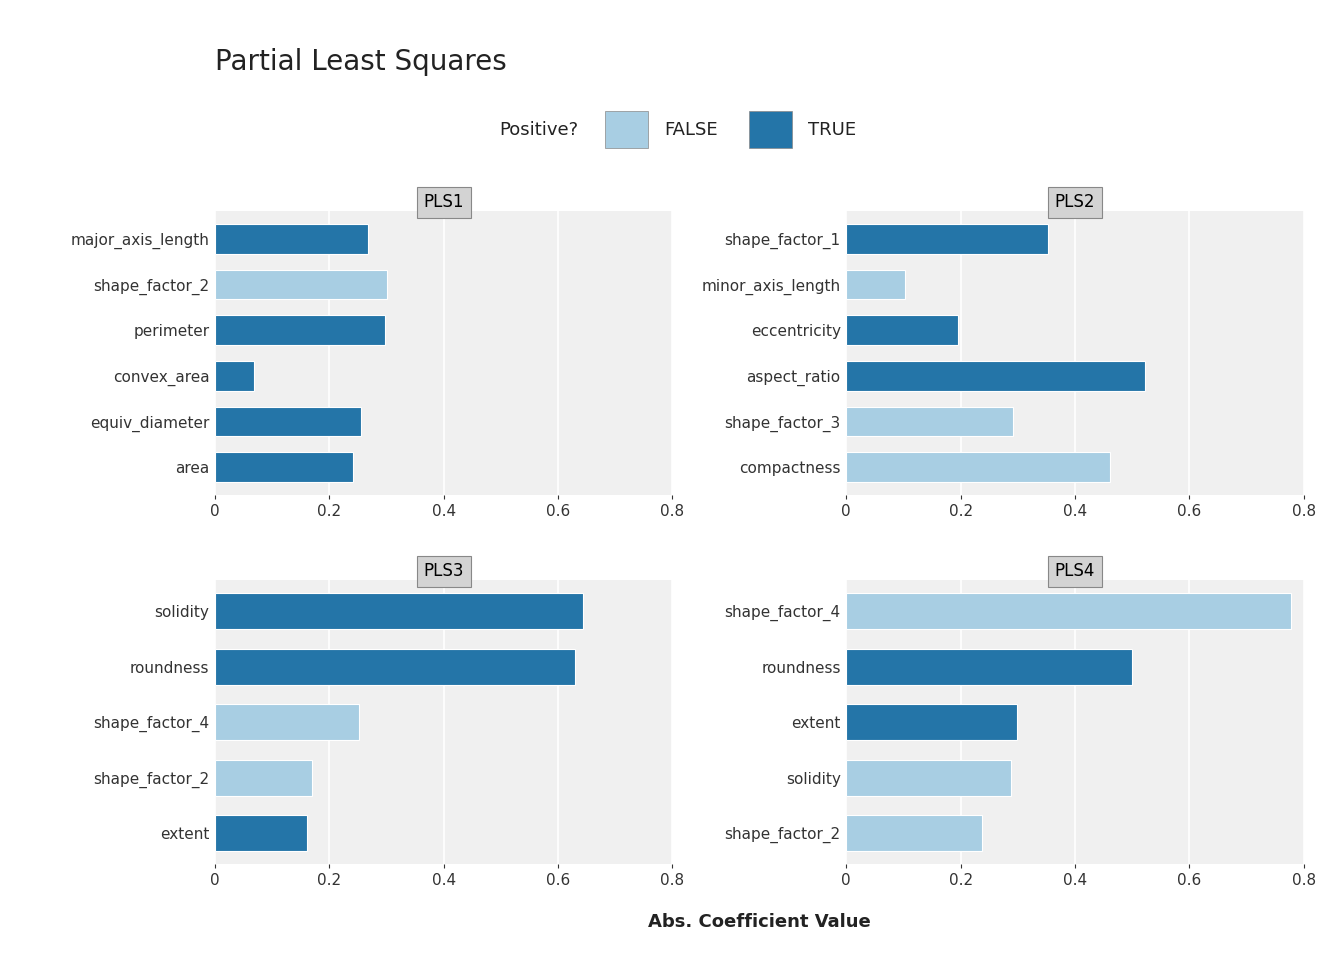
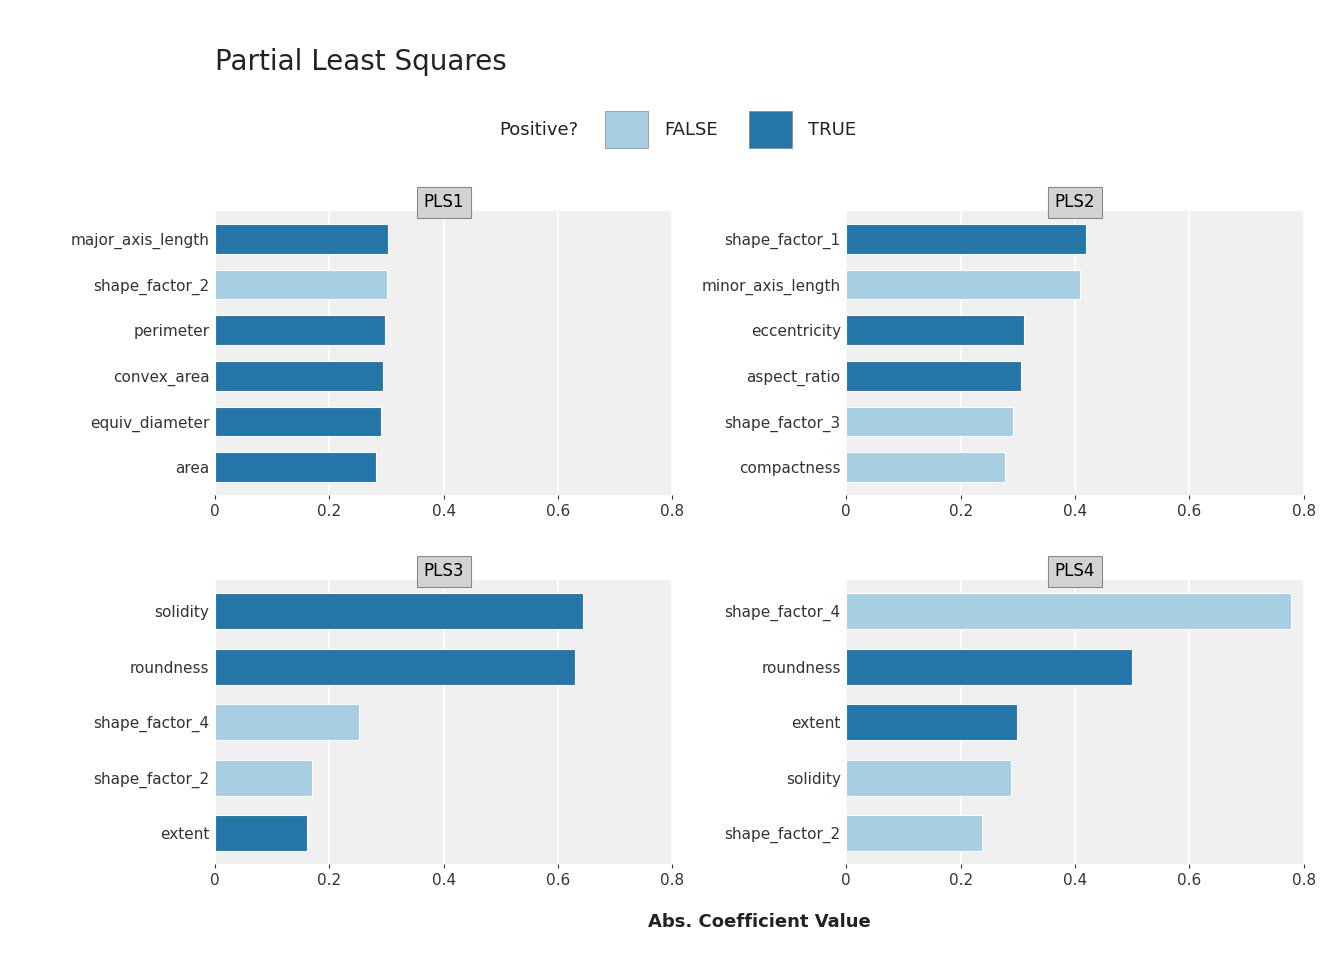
major_axis_length: 0.268 -> 0.302
convex_area: 0.068 -> 0.293
equiv_diameter: 0.256 -> 0.290
area: 0.242 -> 0.282
shape_factor_1: 0.352 -> 0.420
minor_axis_length: 0.102 -> 0.408
eccentricity: 0.196 -> 0.310
aspect_ratio: 0.522 -> 0.305
compactness: 0.462 -> 0.278
